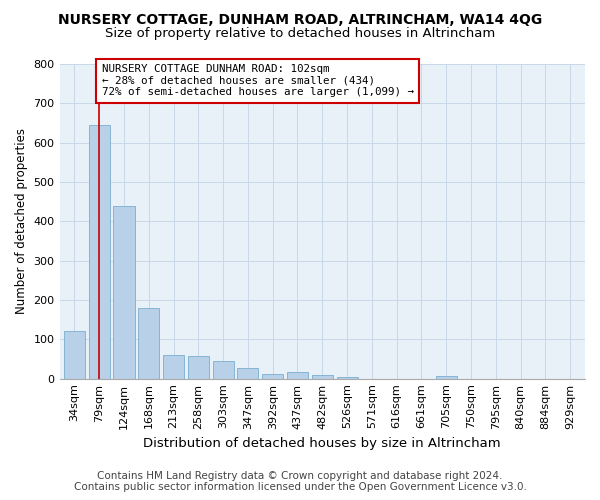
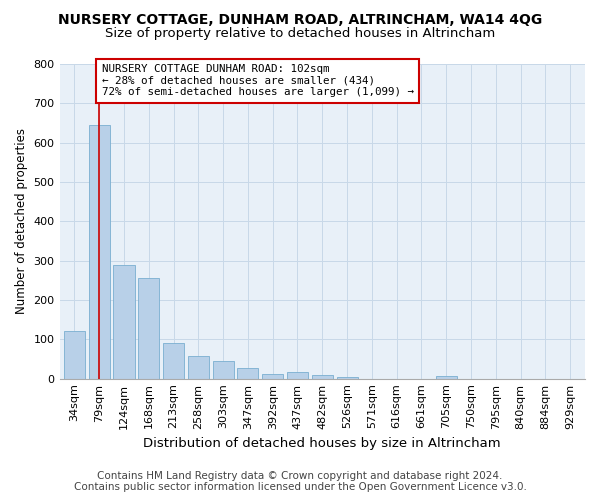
124sqm: 440 -> 290
168sqm: 180 -> 255
213sqm: 60 -> 90
